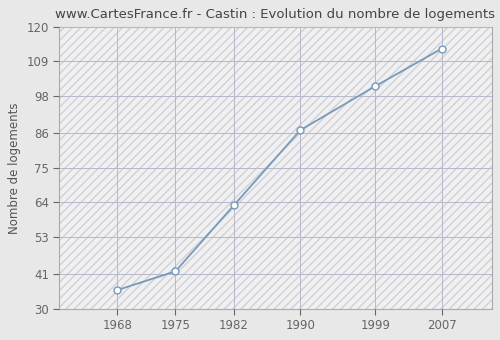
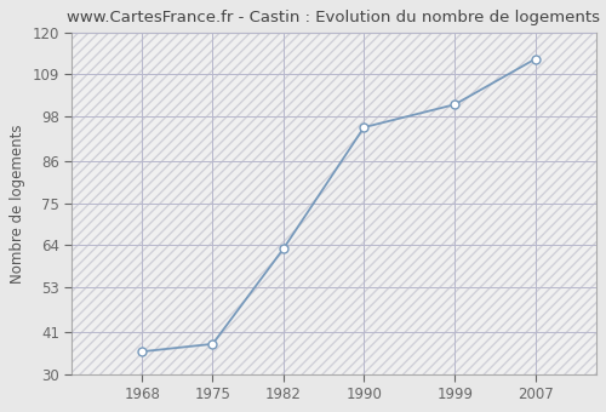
1975: 42 -> 38
1990: 87 -> 95
